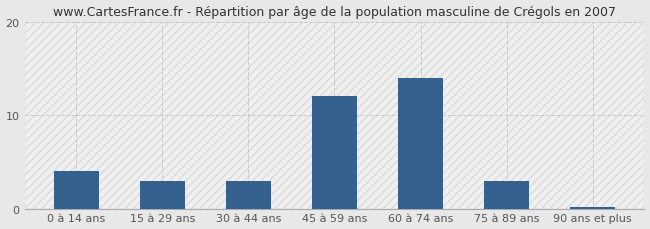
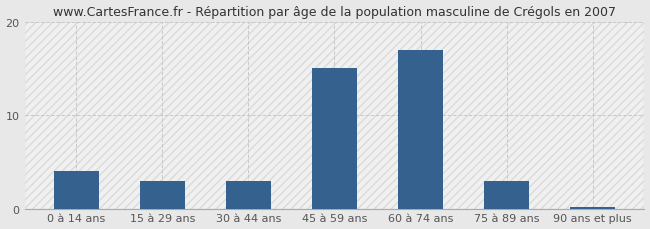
45 à 59 ans: 12.0 -> 15.0
60 à 74 ans: 14.0 -> 17.0
